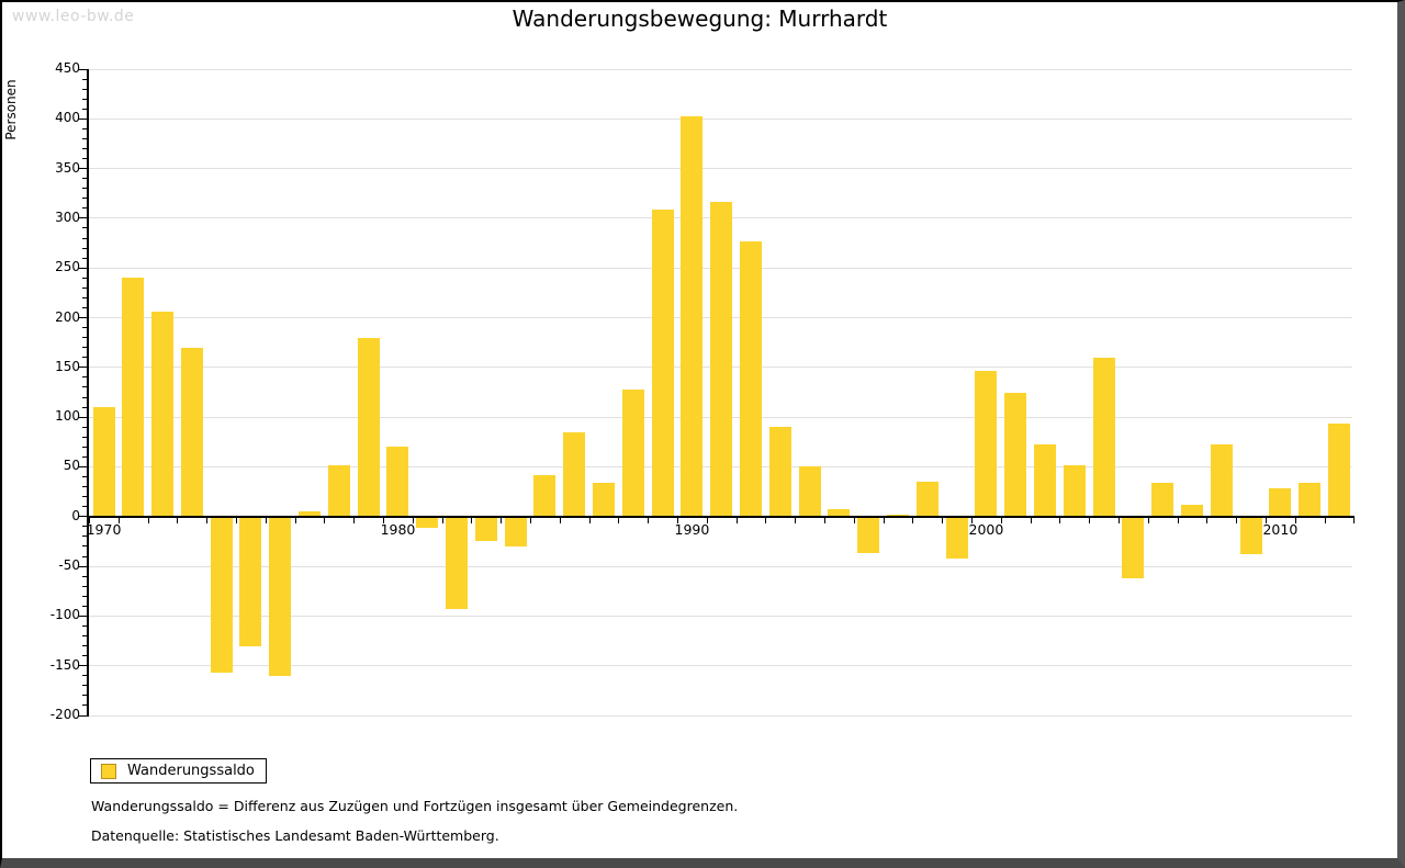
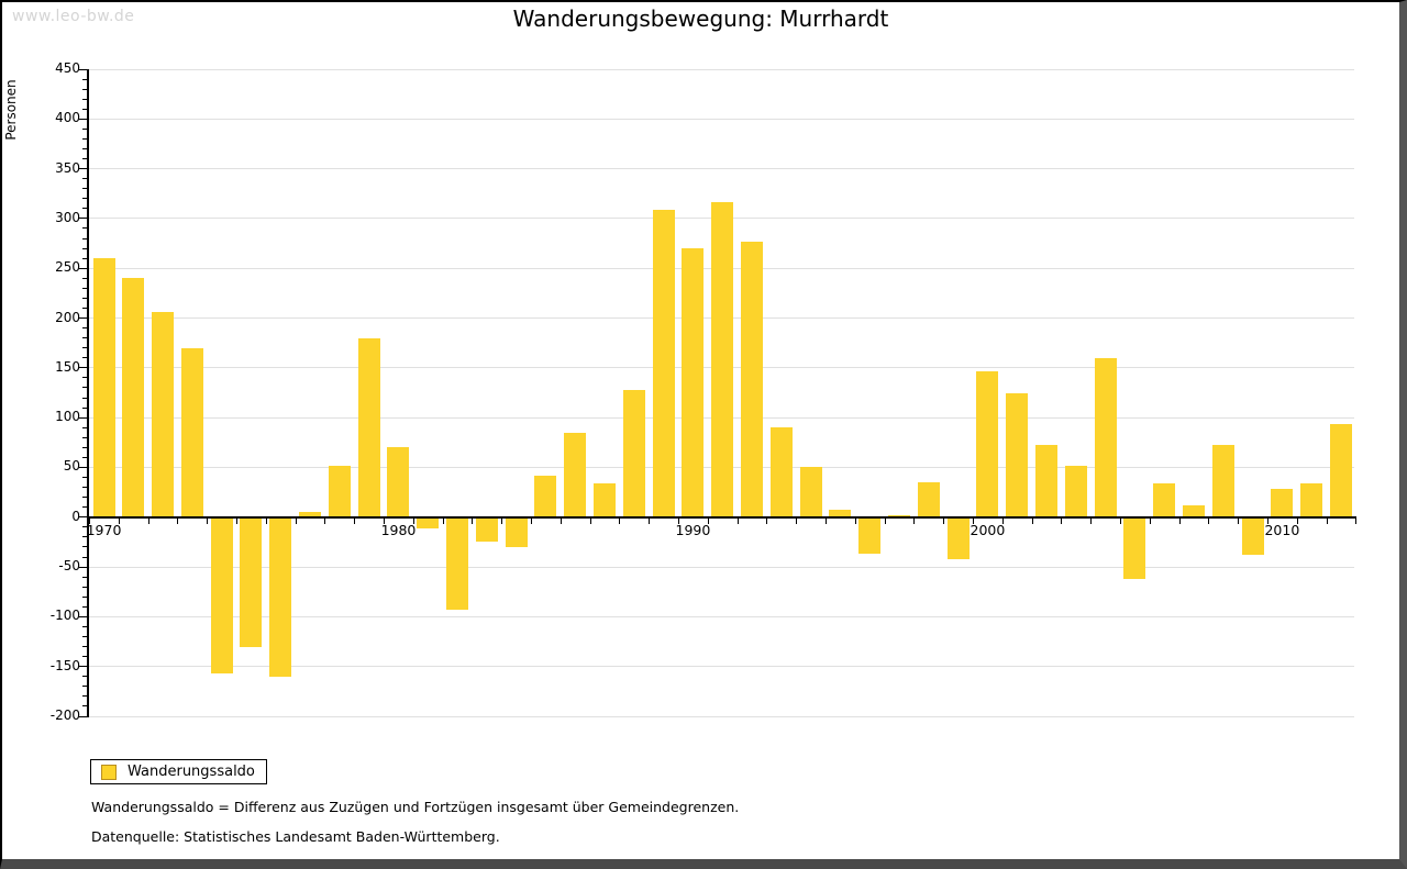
1970: 110 -> 260
1990: 400 -> 270
